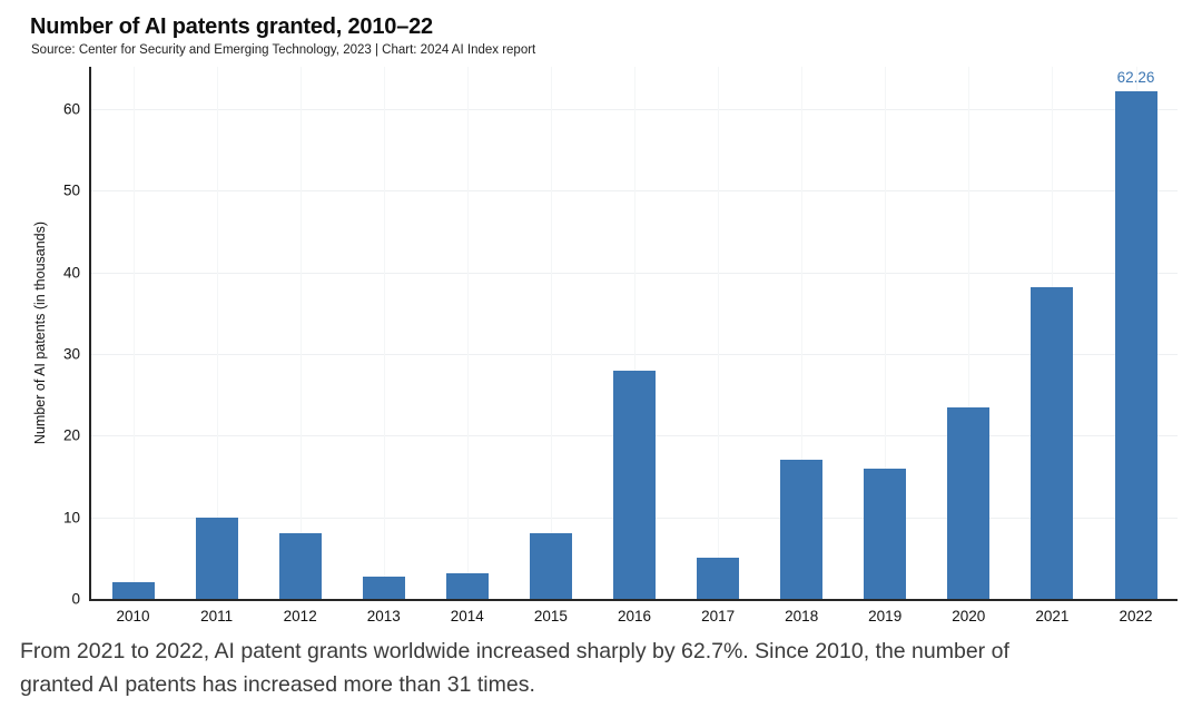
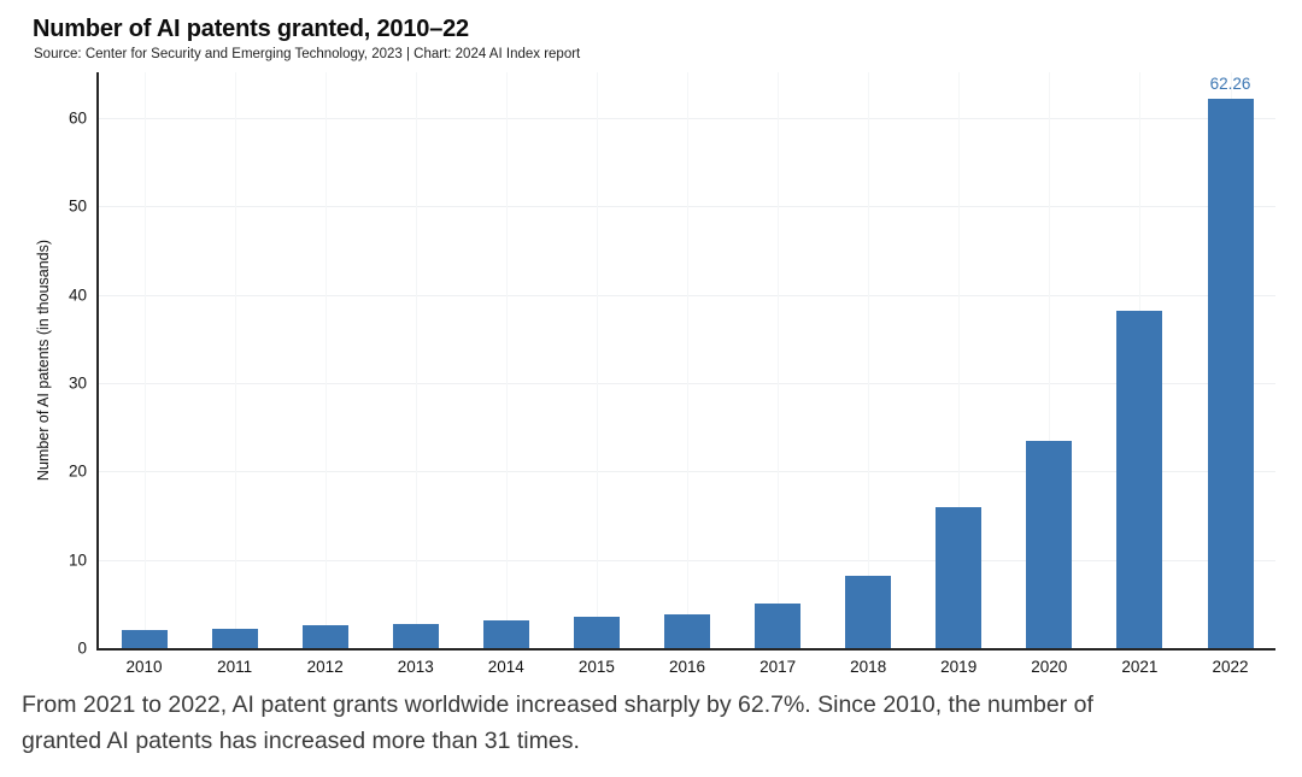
2011: 10 -> 2
2012: 8 -> 3
2015: 8 -> 4
2016: 28 -> 4
2018: 17 -> 8
